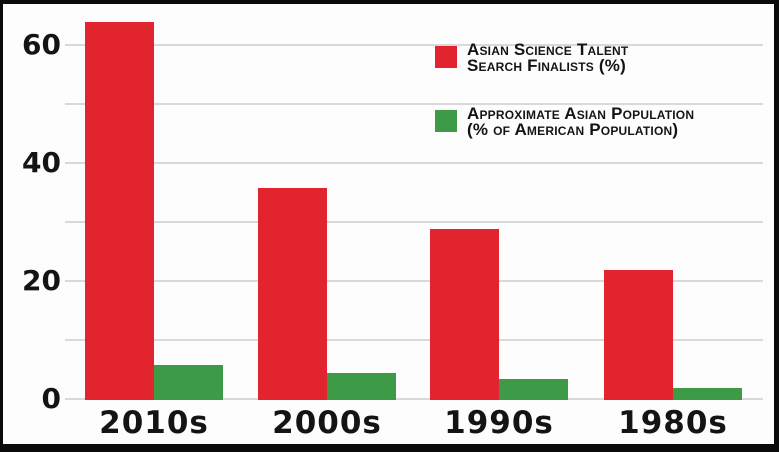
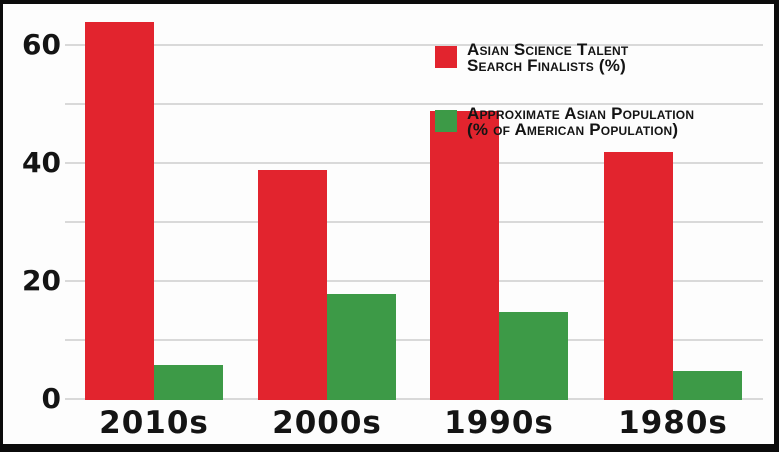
Asian Science Talent Search Finalists (%)/2000s: 36 -> 39
Approximate Asian Population (% of American Population)/2000s: 4 -> 18
Asian Science Talent Search Finalists (%)/1990s: 29 -> 49
Approximate Asian Population (% of American Population)/1990s: 4 -> 15
Asian Science Talent Search Finalists (%)/1980s: 22 -> 42
Approximate Asian Population (% of American Population)/1980s: 2 -> 5
